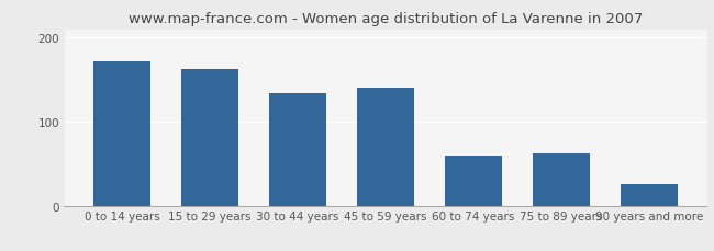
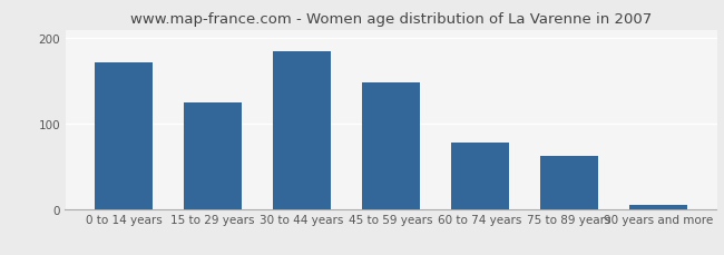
15 to 29 years: 162 -> 125
30 to 44 years: 134 -> 185
45 to 59 years: 140 -> 148
60 to 74 years: 60 -> 78
90 years and more: 26 -> 5
